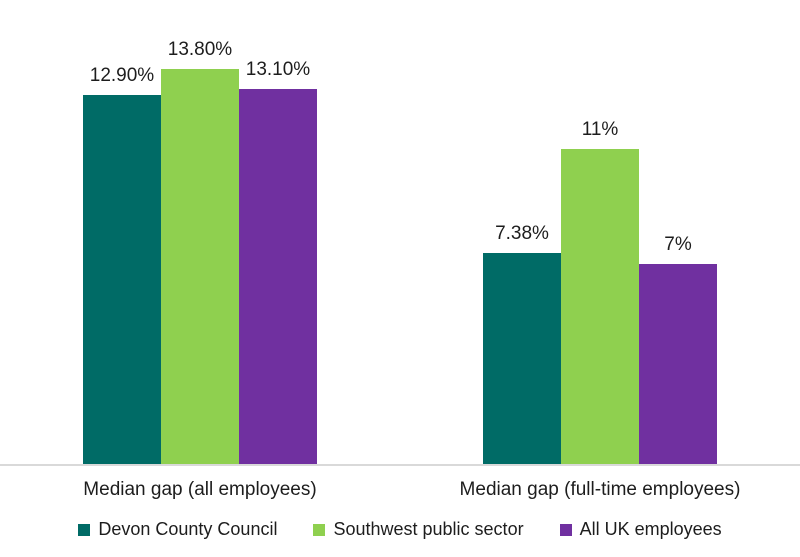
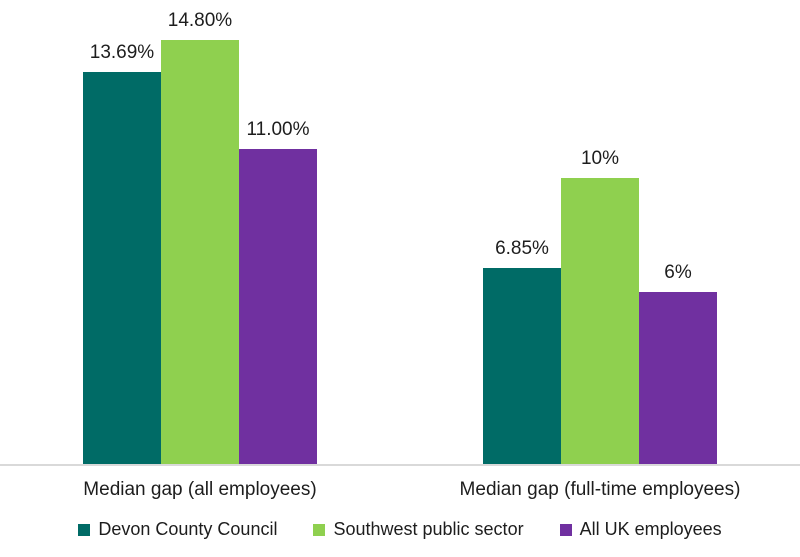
Devon County Council/Median gap (all employees): 12.90% -> 13.69%
Southwest public sector/Median gap (all employees): 13.80% -> 14.80%
All UK employees/Median gap (all employees): 13.10% -> 11.00%
Devon County Council/Median gap (full-time employees): 7.38% -> 6.85%
Southwest public sector/Median gap (full-time employees): 11% -> 10%
All UK employees/Median gap (full-time employees): 7% -> 6%
